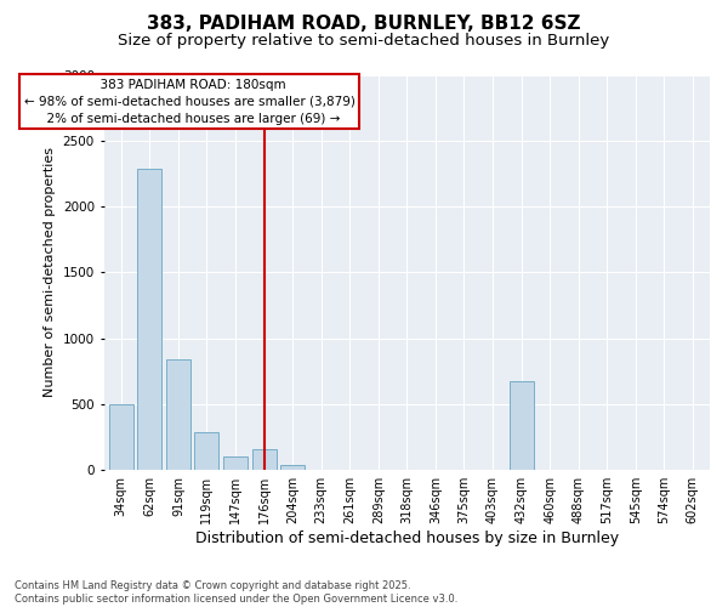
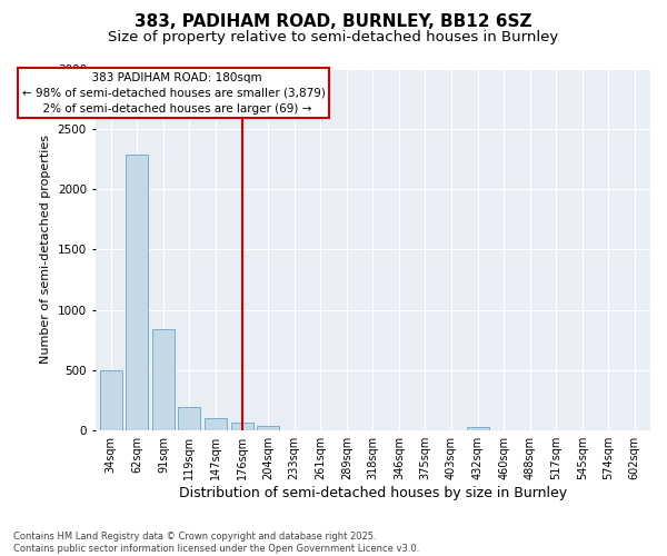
119sqm: 290 -> 200
176sqm: 160 -> 60
432sqm: 670 -> 30
